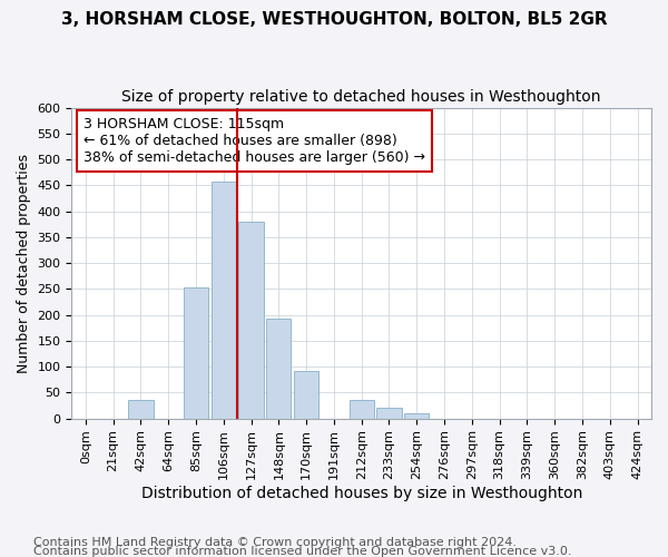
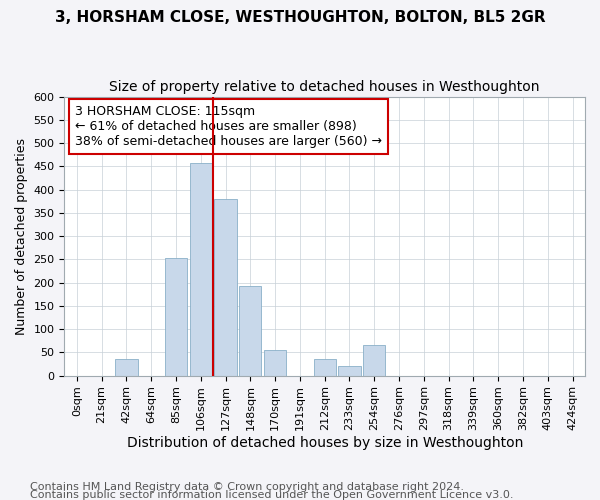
170sqm: 92 -> 55
254sqm: 10 -> 65
